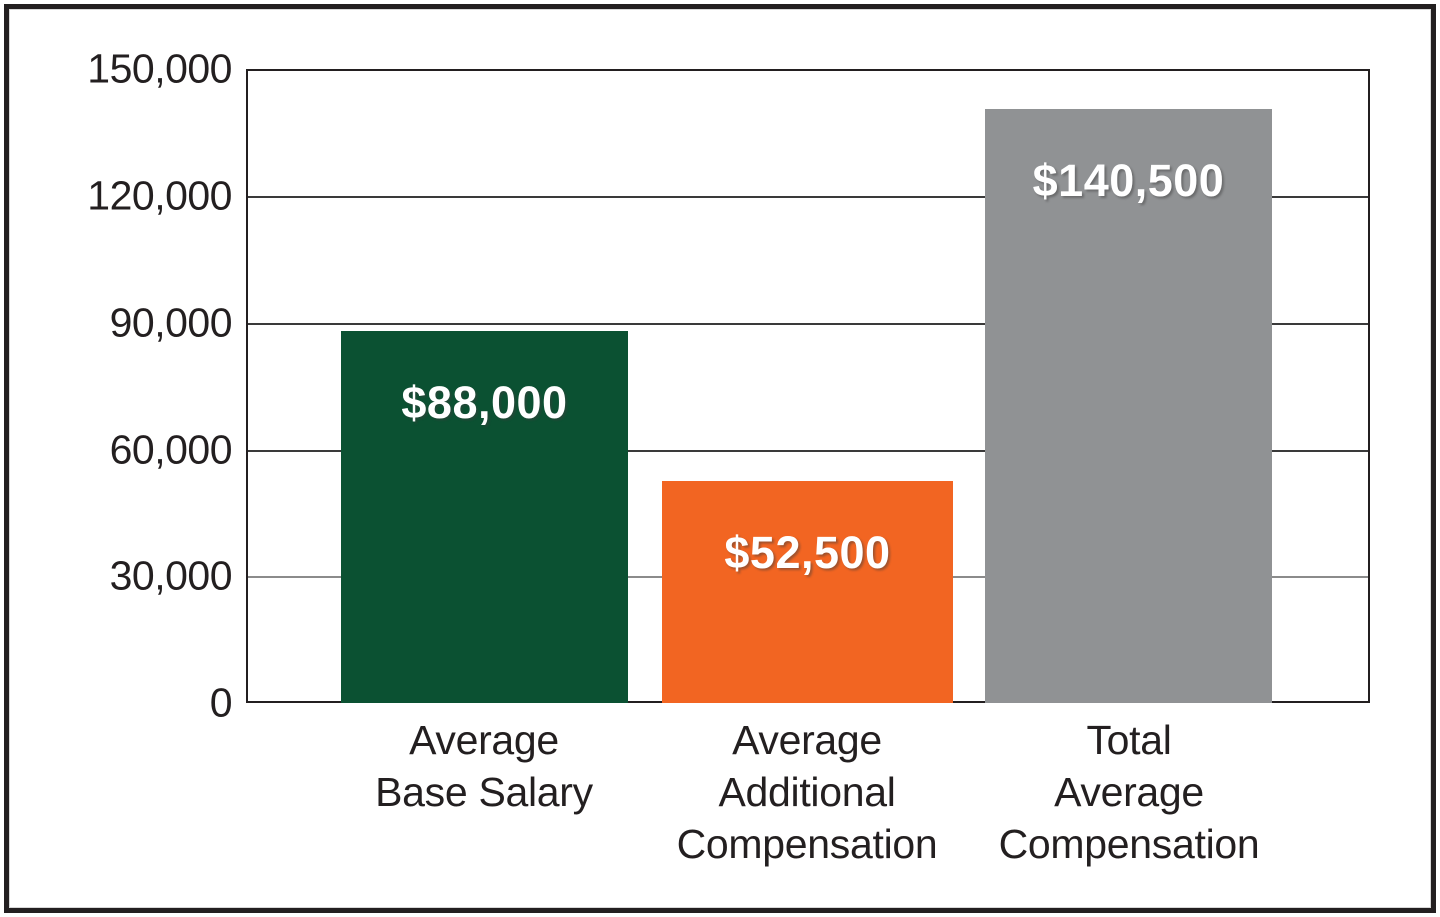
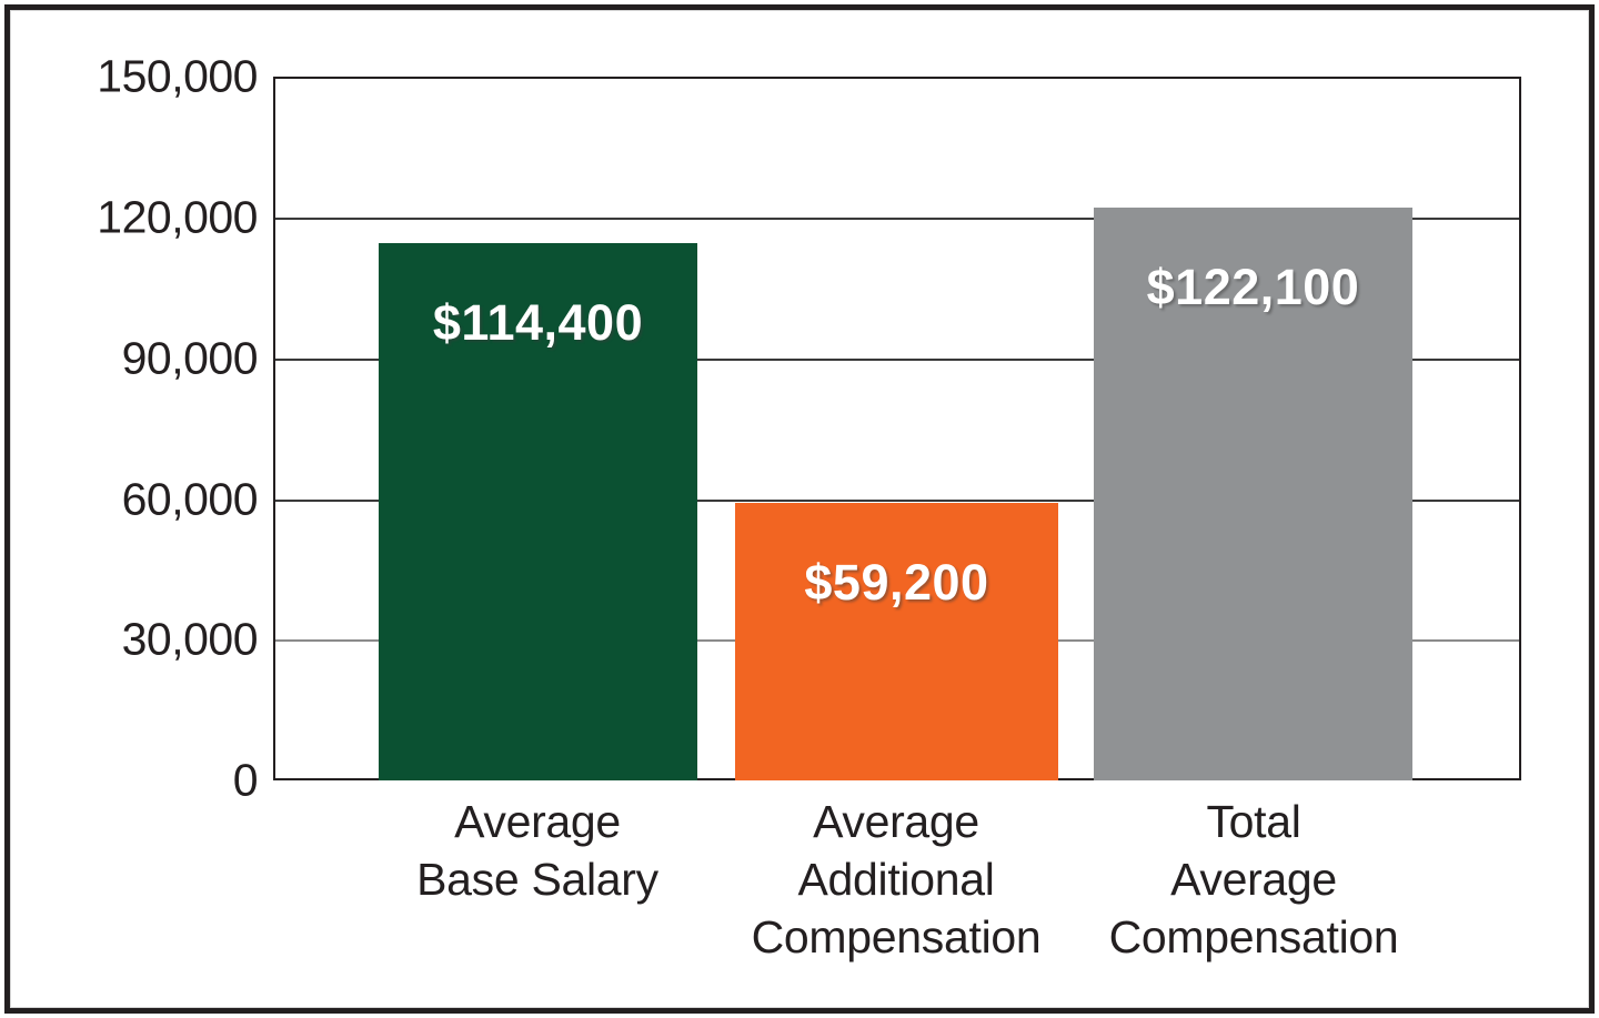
Average Base Salary: $88,000 -> $114,400
Average Additional Compensation: $52,500 -> $59,200
Total Average Compensation: $140,500 -> $122,100
